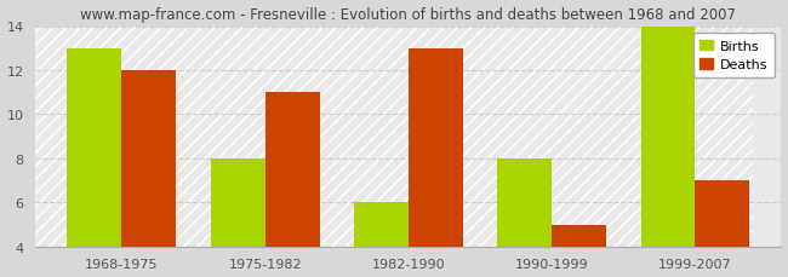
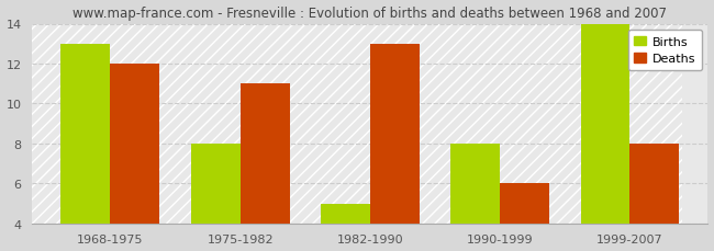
Births/1982-1990: 6 -> 5
Deaths/1990-1999: 5 -> 6
Deaths/1999-2007: 7 -> 8
